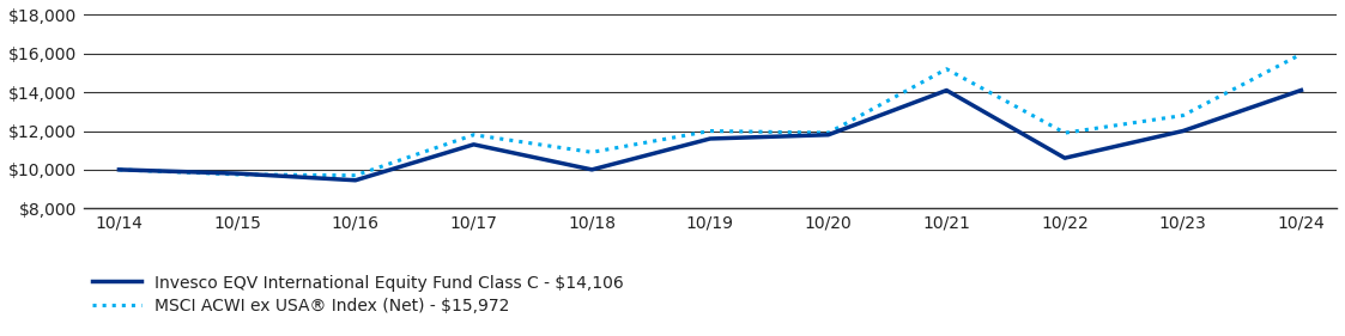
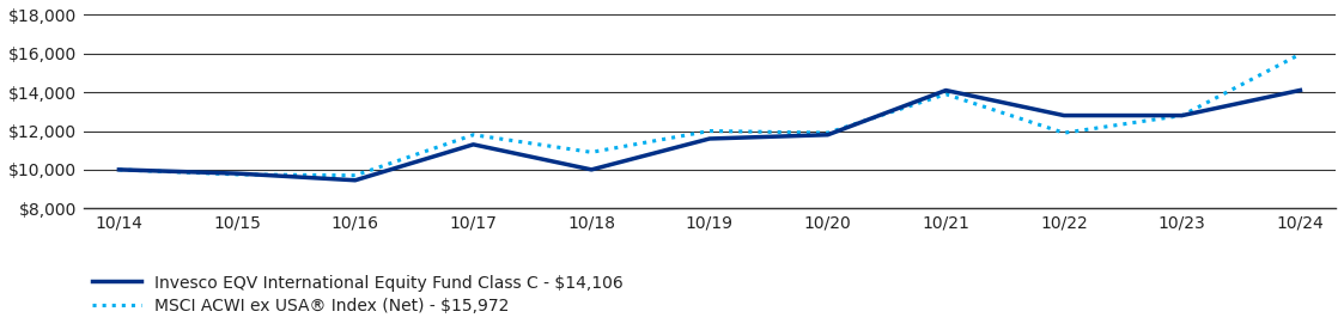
MSCI ACWI ex USA® Index (Net) - $15,972/10/21: $15,200 -> $13,900
Invesco EQV International Equity Fund Class C - $14,106/10/22: $10,600 -> $12,800
Invesco EQV International Equity Fund Class C - $14,106/10/23: $12,000 -> $12,800
